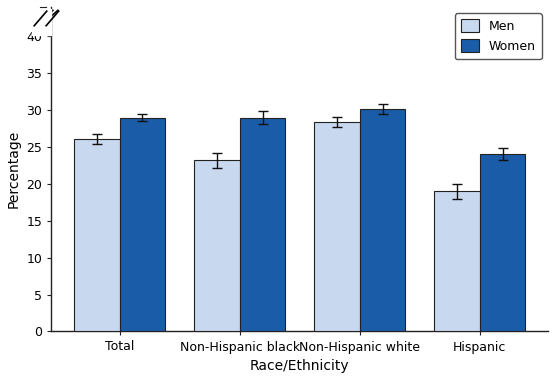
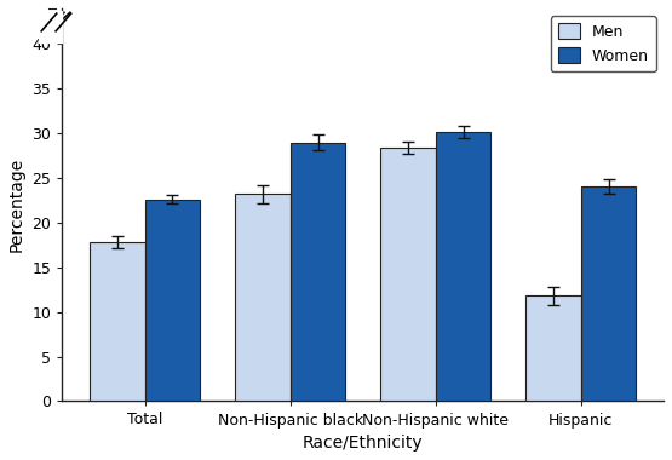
Men/Total: 26.1 -> 17.8
Women/Total: 29.0 -> 22.6
Men/Hispanic: 19.0 -> 11.8
